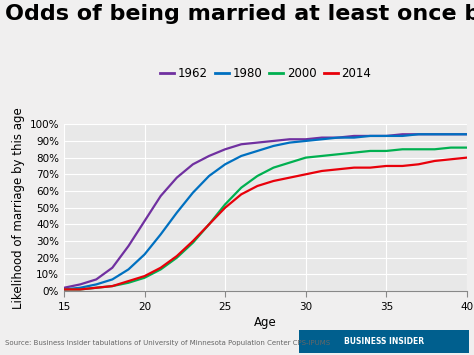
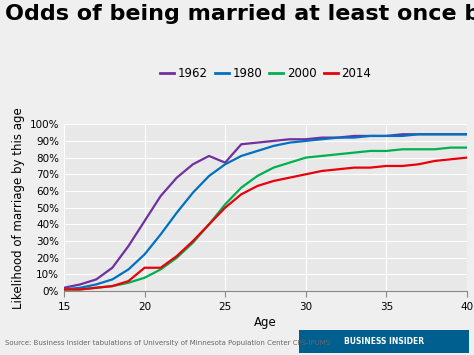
2014/20: 9% -> 14%
1962/25: 85% -> 77%
